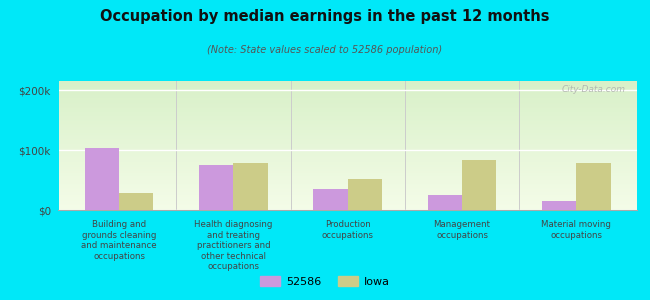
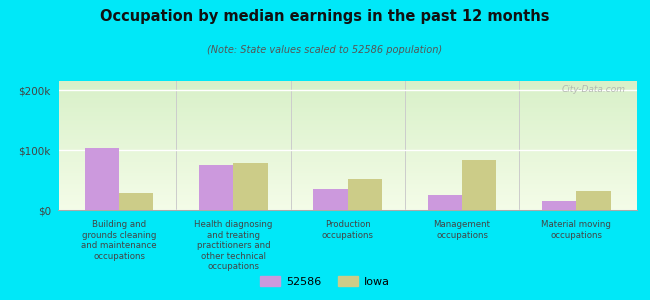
Iowa/Material moving occupations: $78k -> $32k
